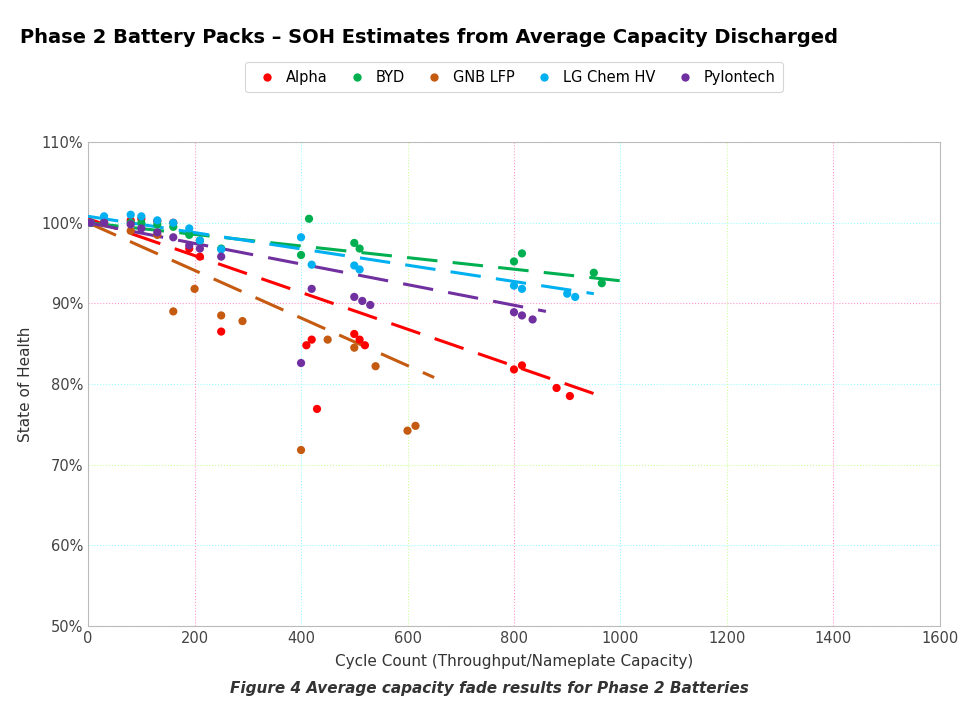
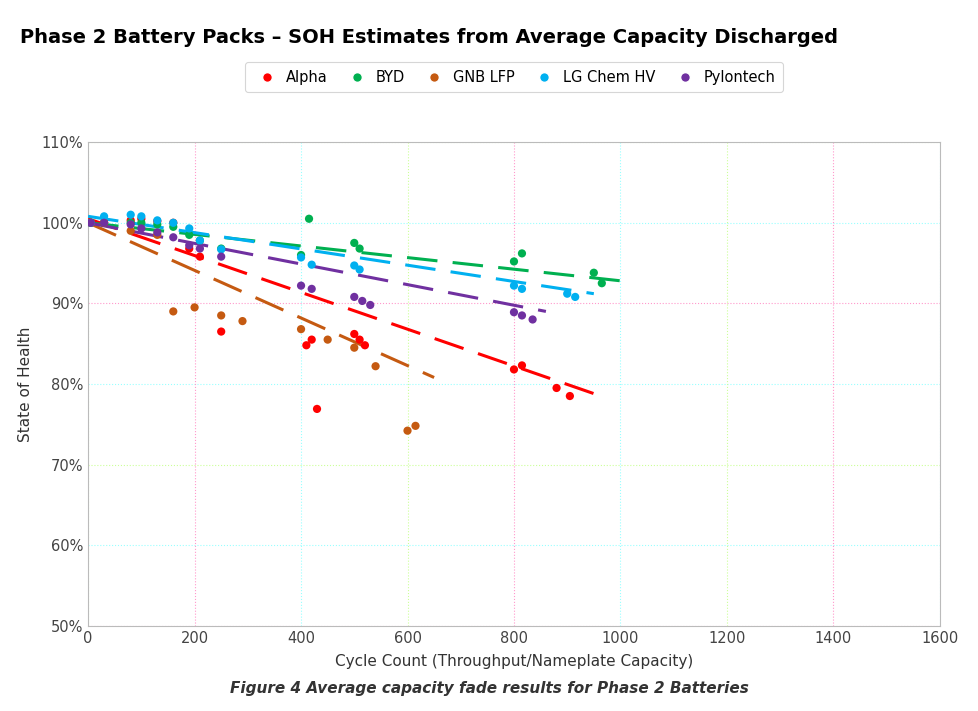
GNB LFP/200: 91.8% -> 89.5%
GNB LFP/400: 71.8% -> 86.8%
LG Chem HV/400: 98.2% -> 95.7%
Pylontech/400: 82.6% -> 92.2%
